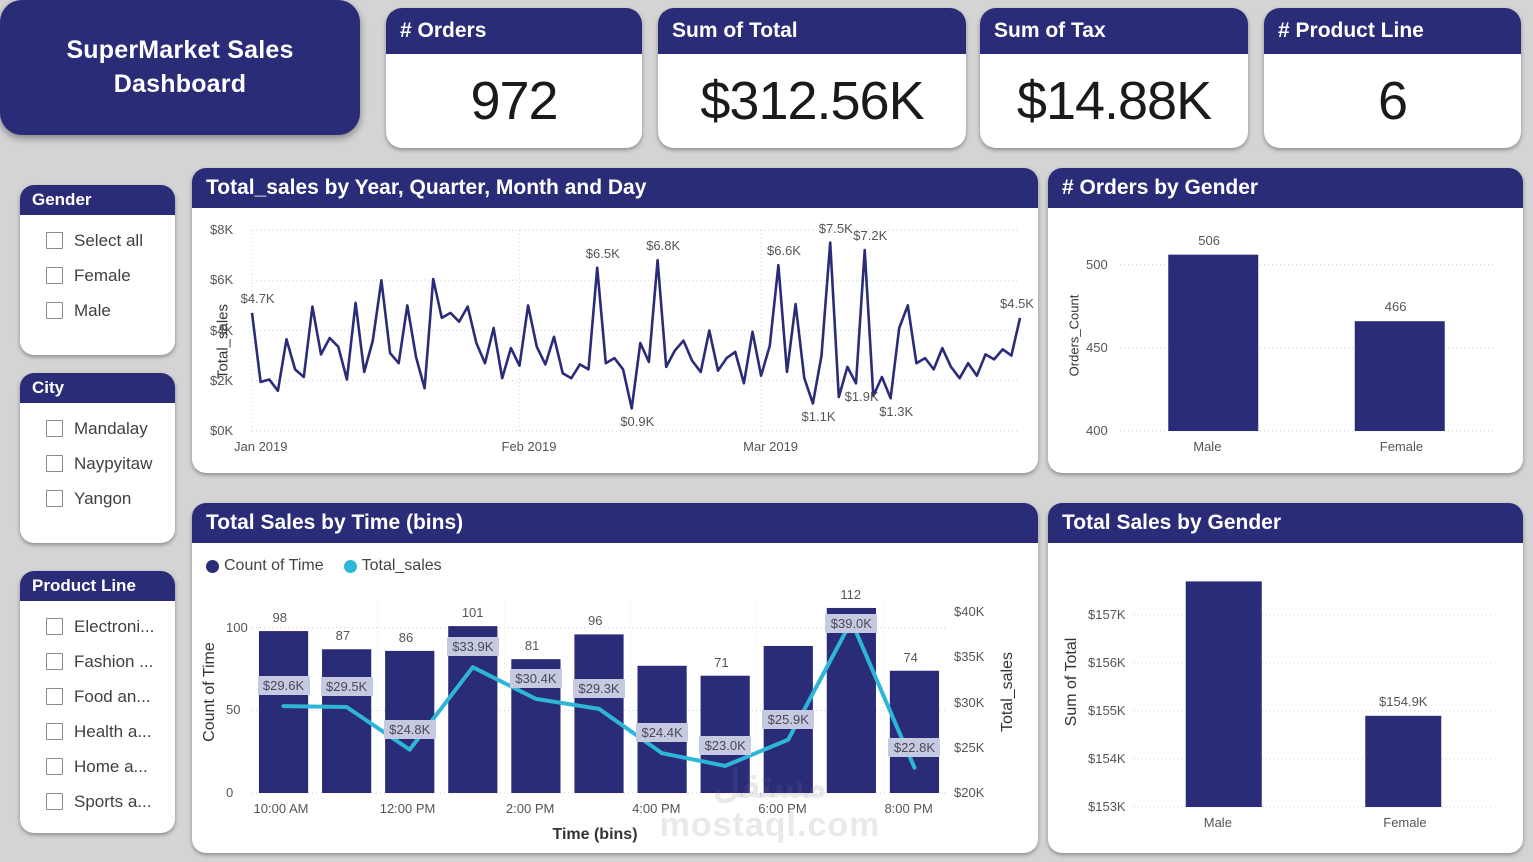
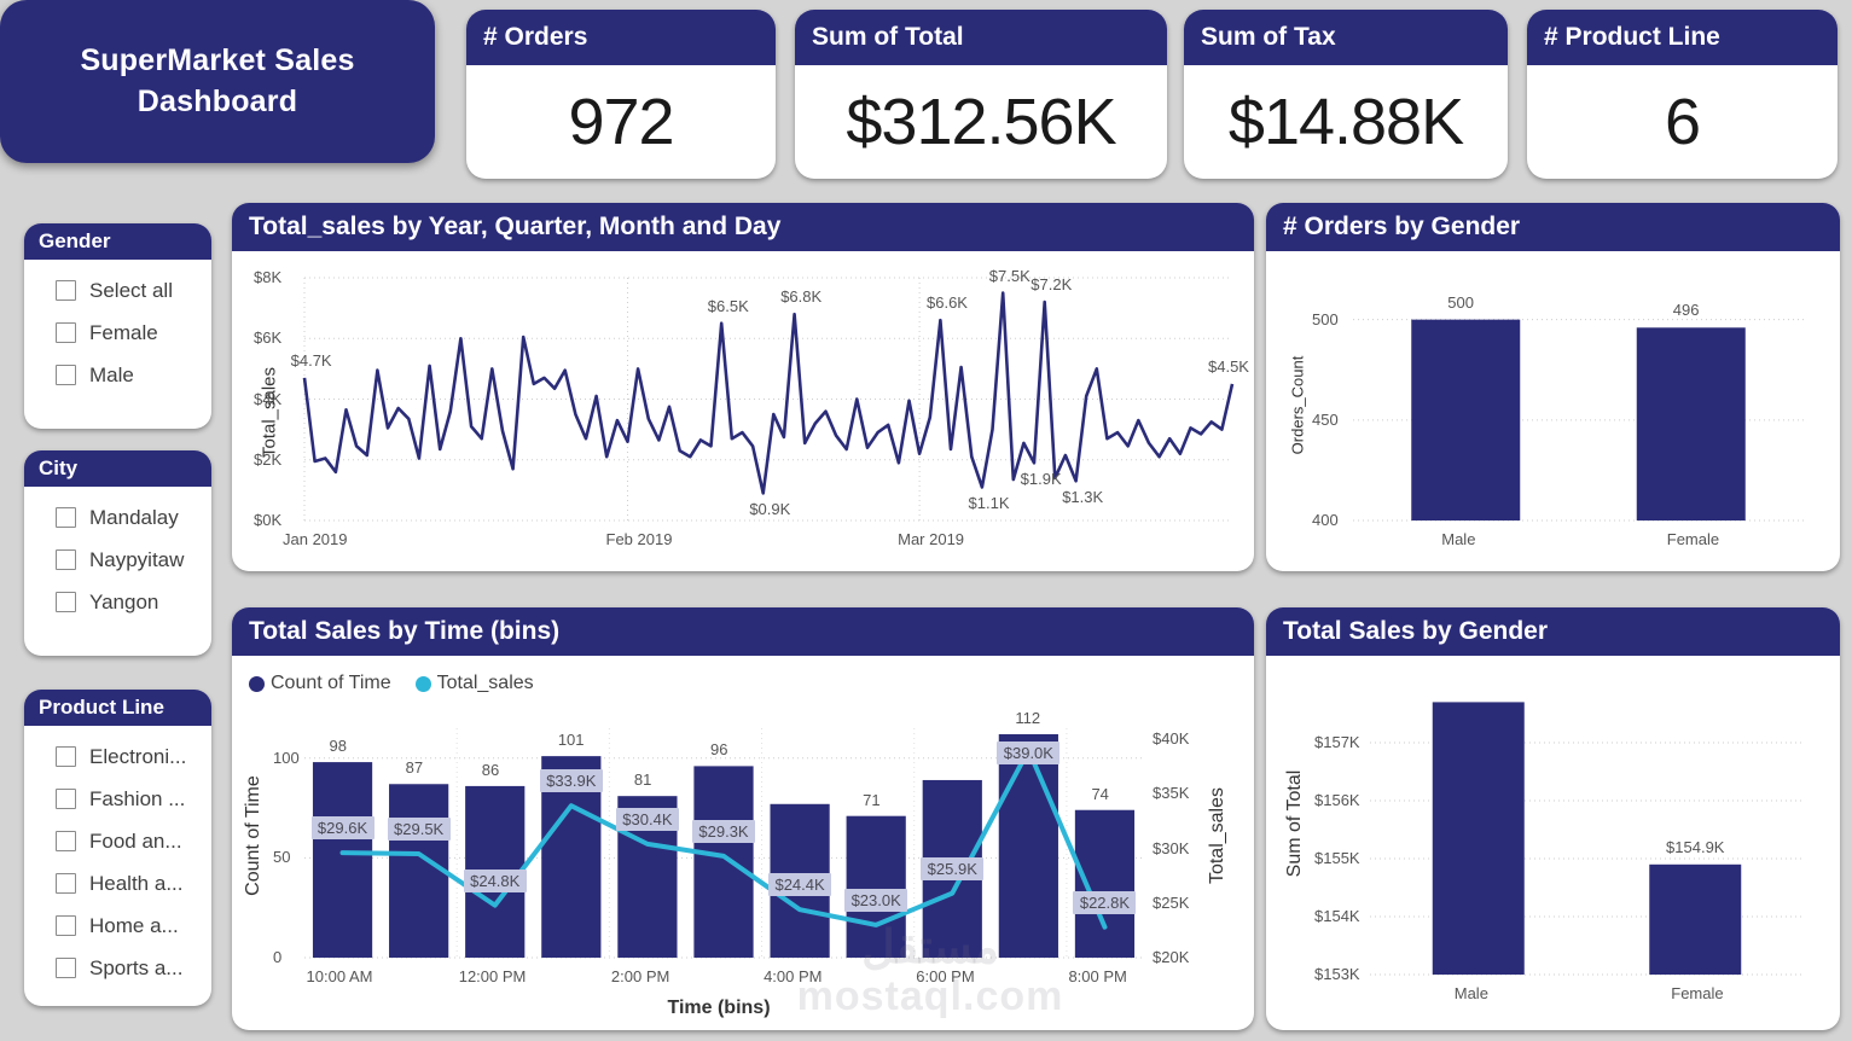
# Orders by Gender/Male: 506 -> 500
# Orders by Gender/Female: 466 -> 496
